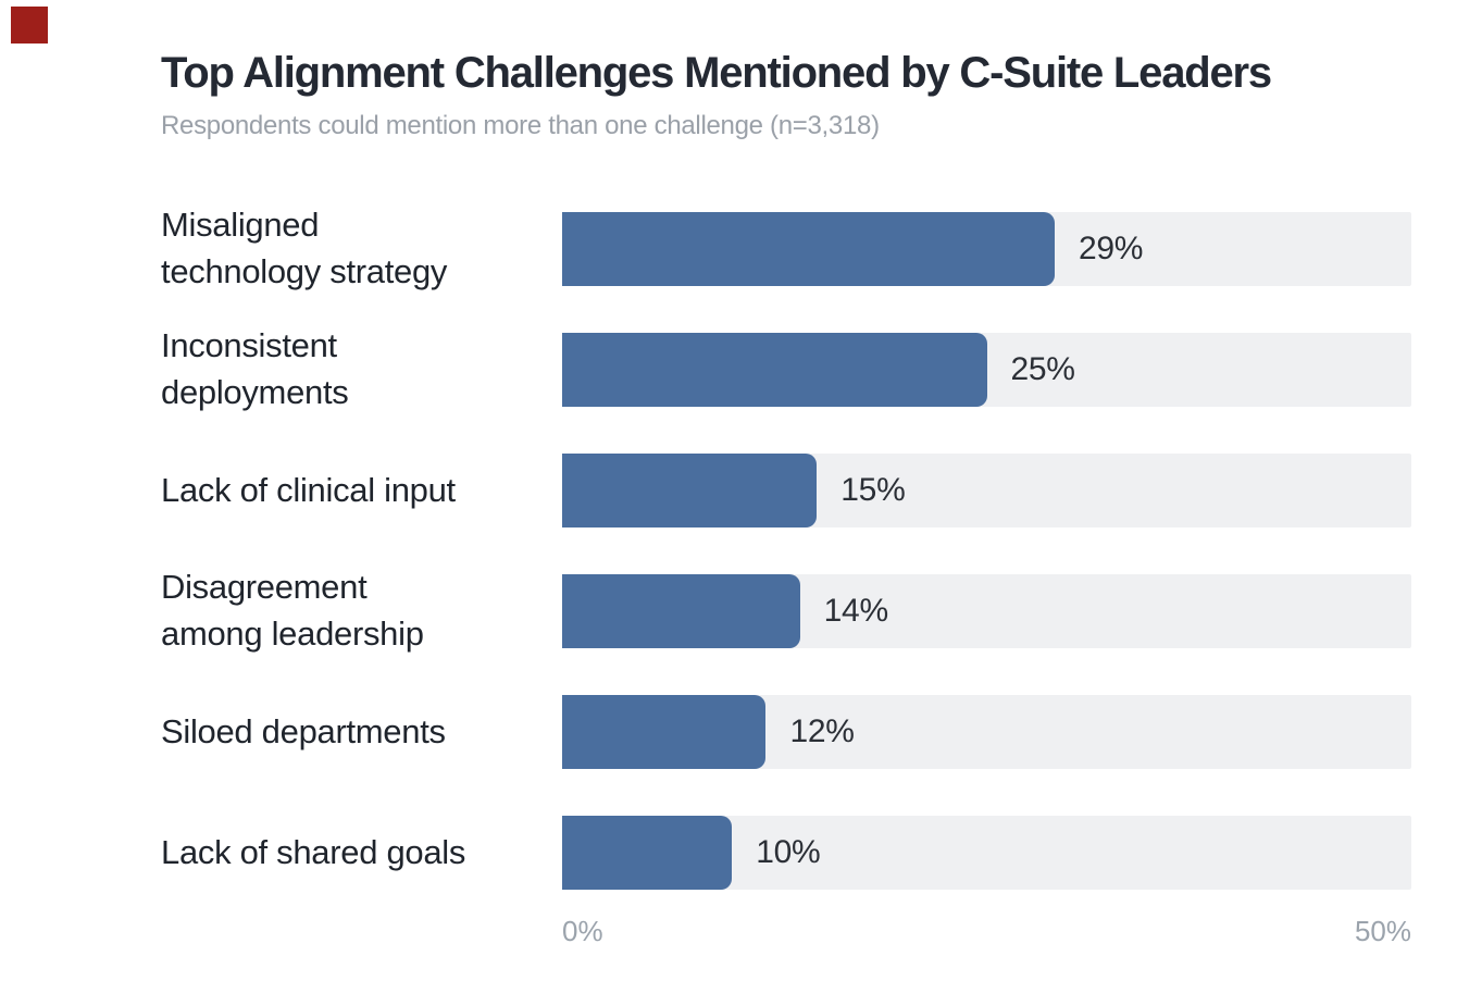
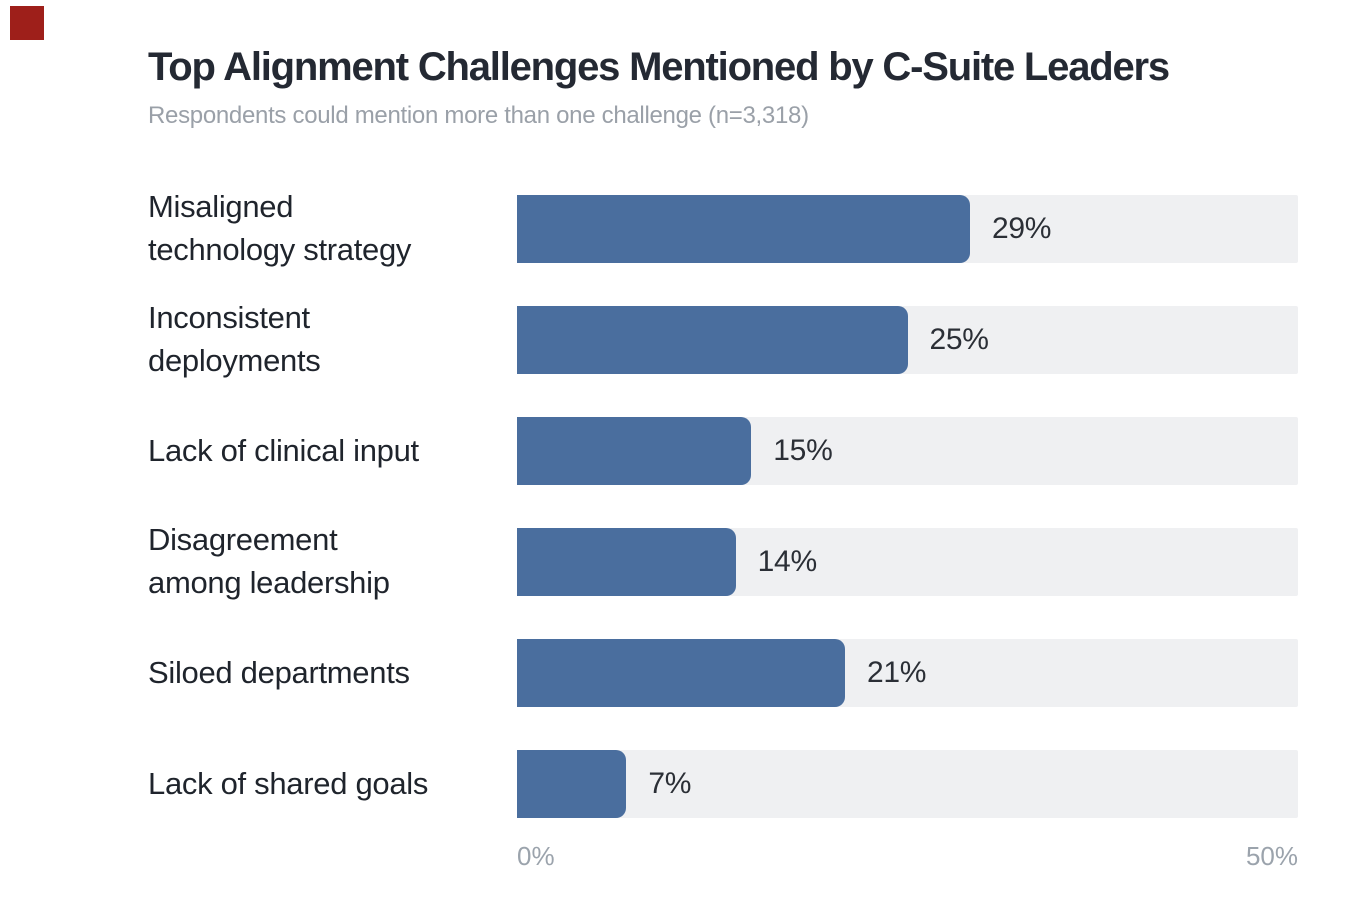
Siloed departments: 12% -> 21%
Lack of shared goals: 10% -> 7%
